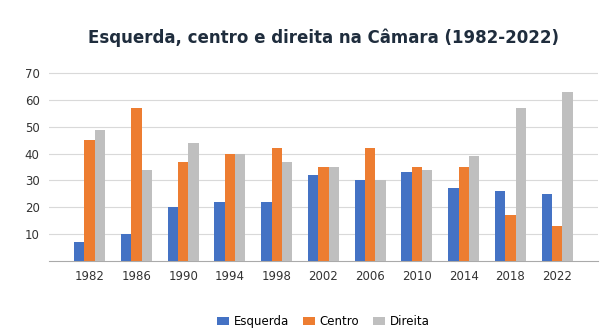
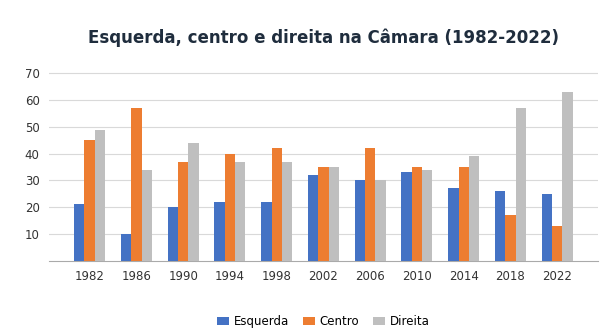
Esquerda/1982: 7 -> 21
Direita/1994: 40 -> 37
